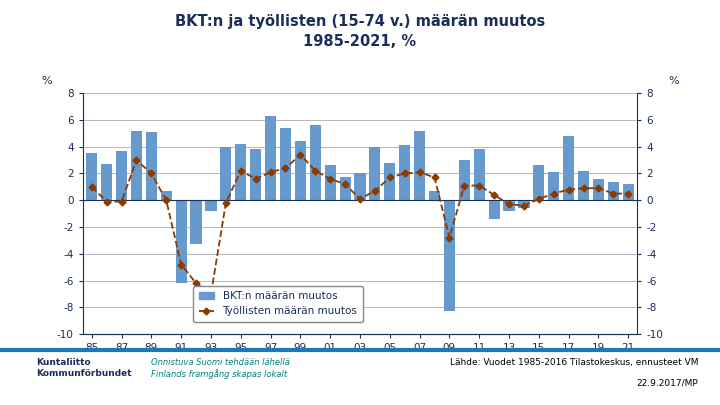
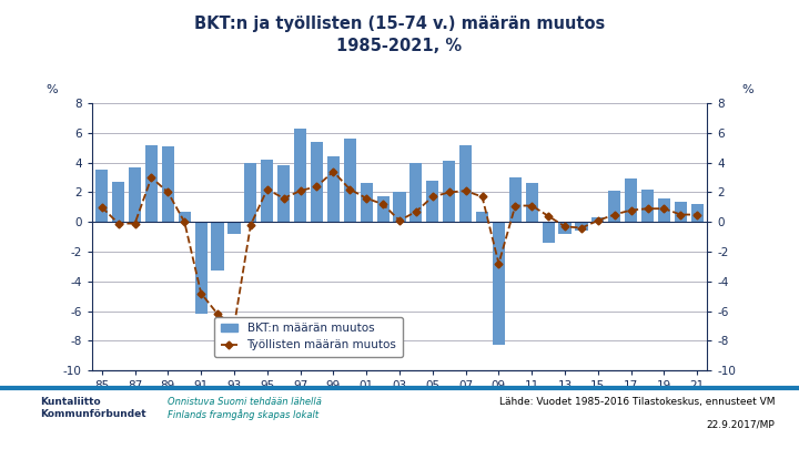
BKT:n määrän muutos/11: 3.8 -> 2.6
BKT:n määrän muutos/15: 2.6 -> 0.3
BKT:n määrän muutos/17: 4.8 -> 2.9
